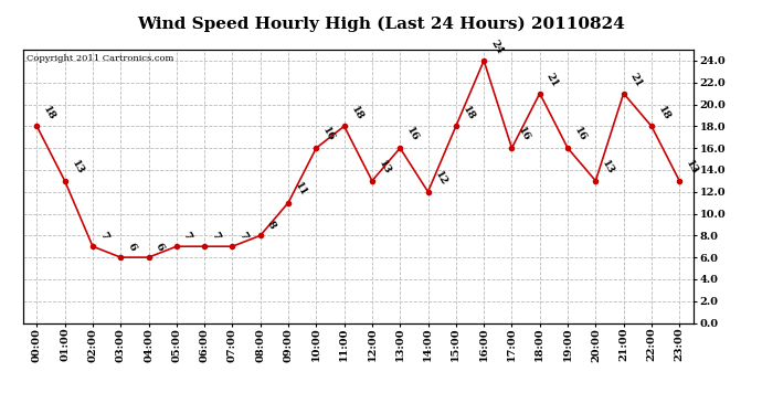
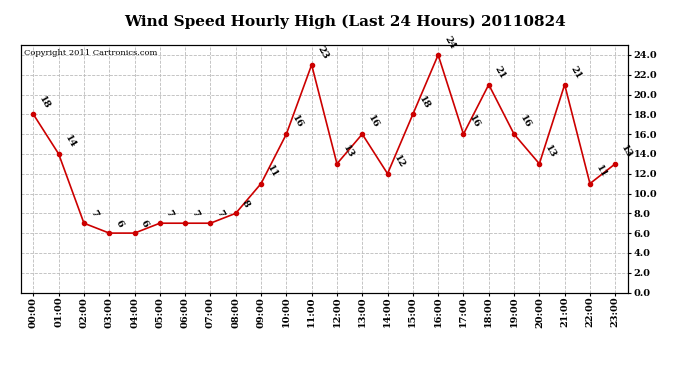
01:00: 13 -> 14
11:00: 18 -> 23
22:00: 18 -> 11
